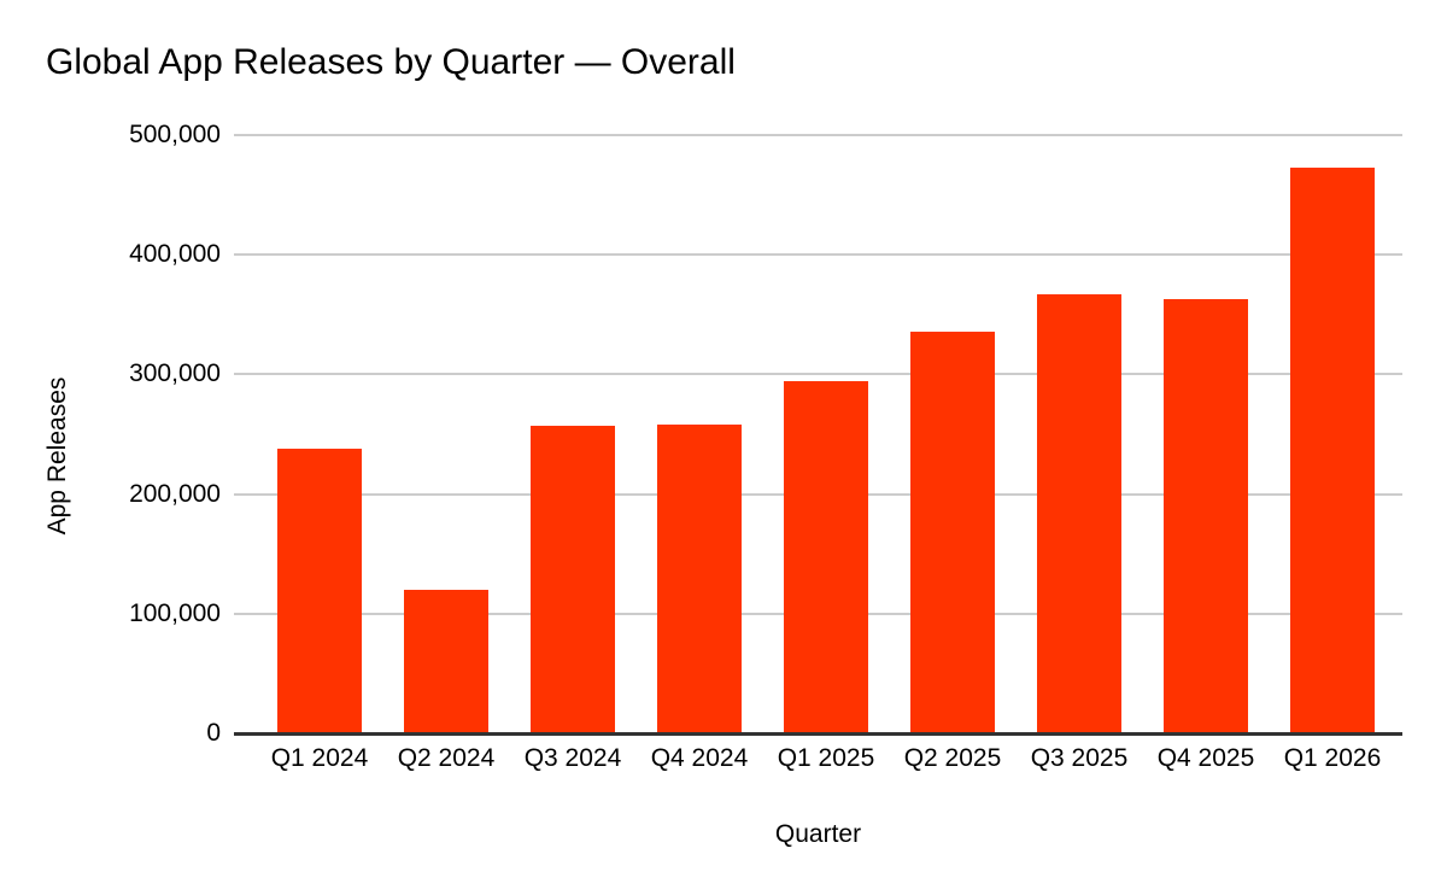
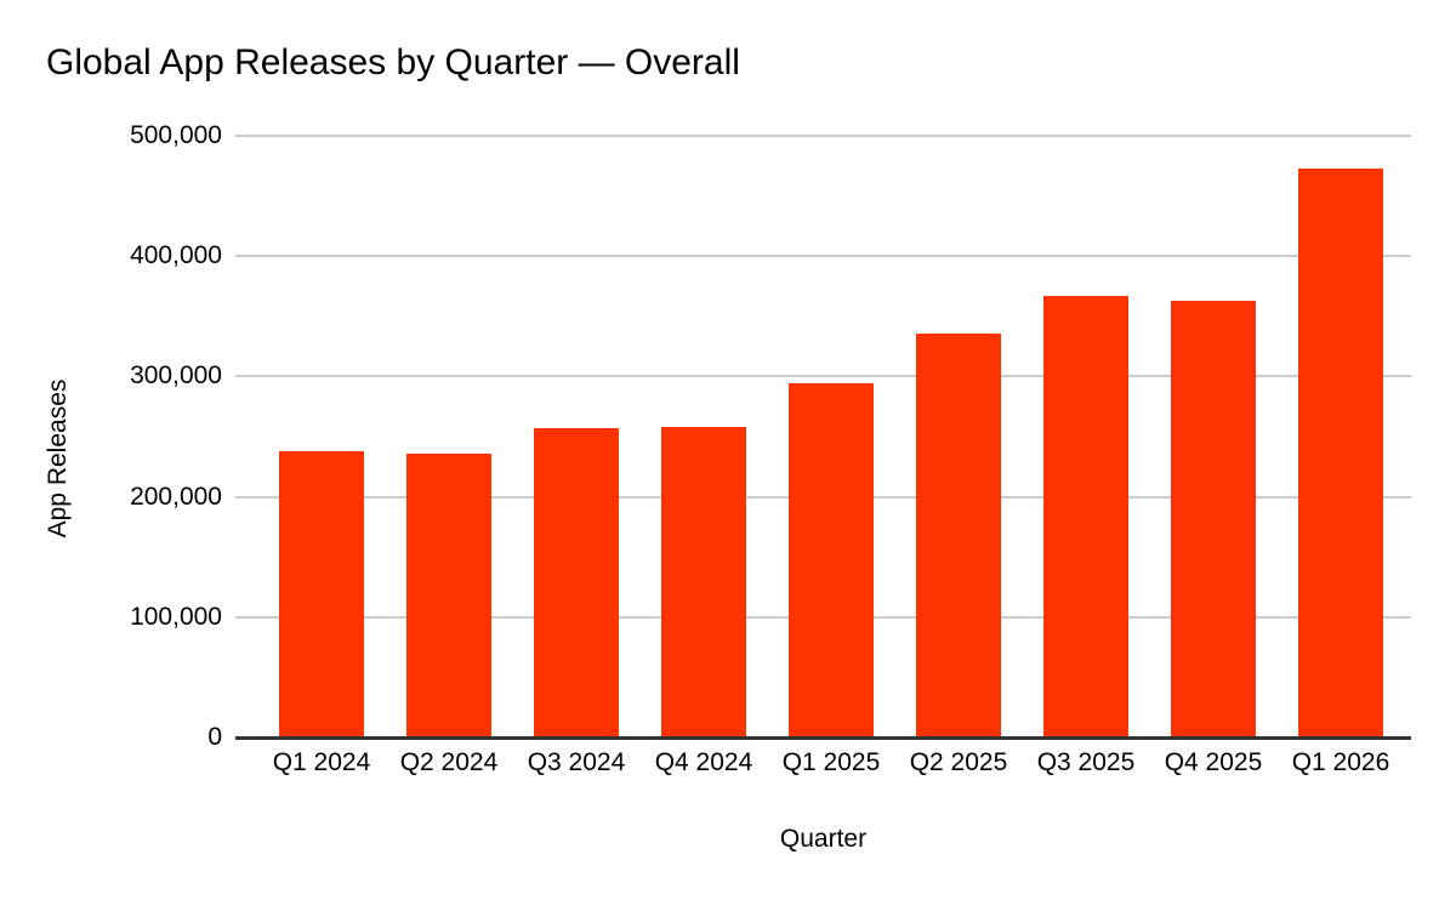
Q2 2024: 120000 -> 240000
